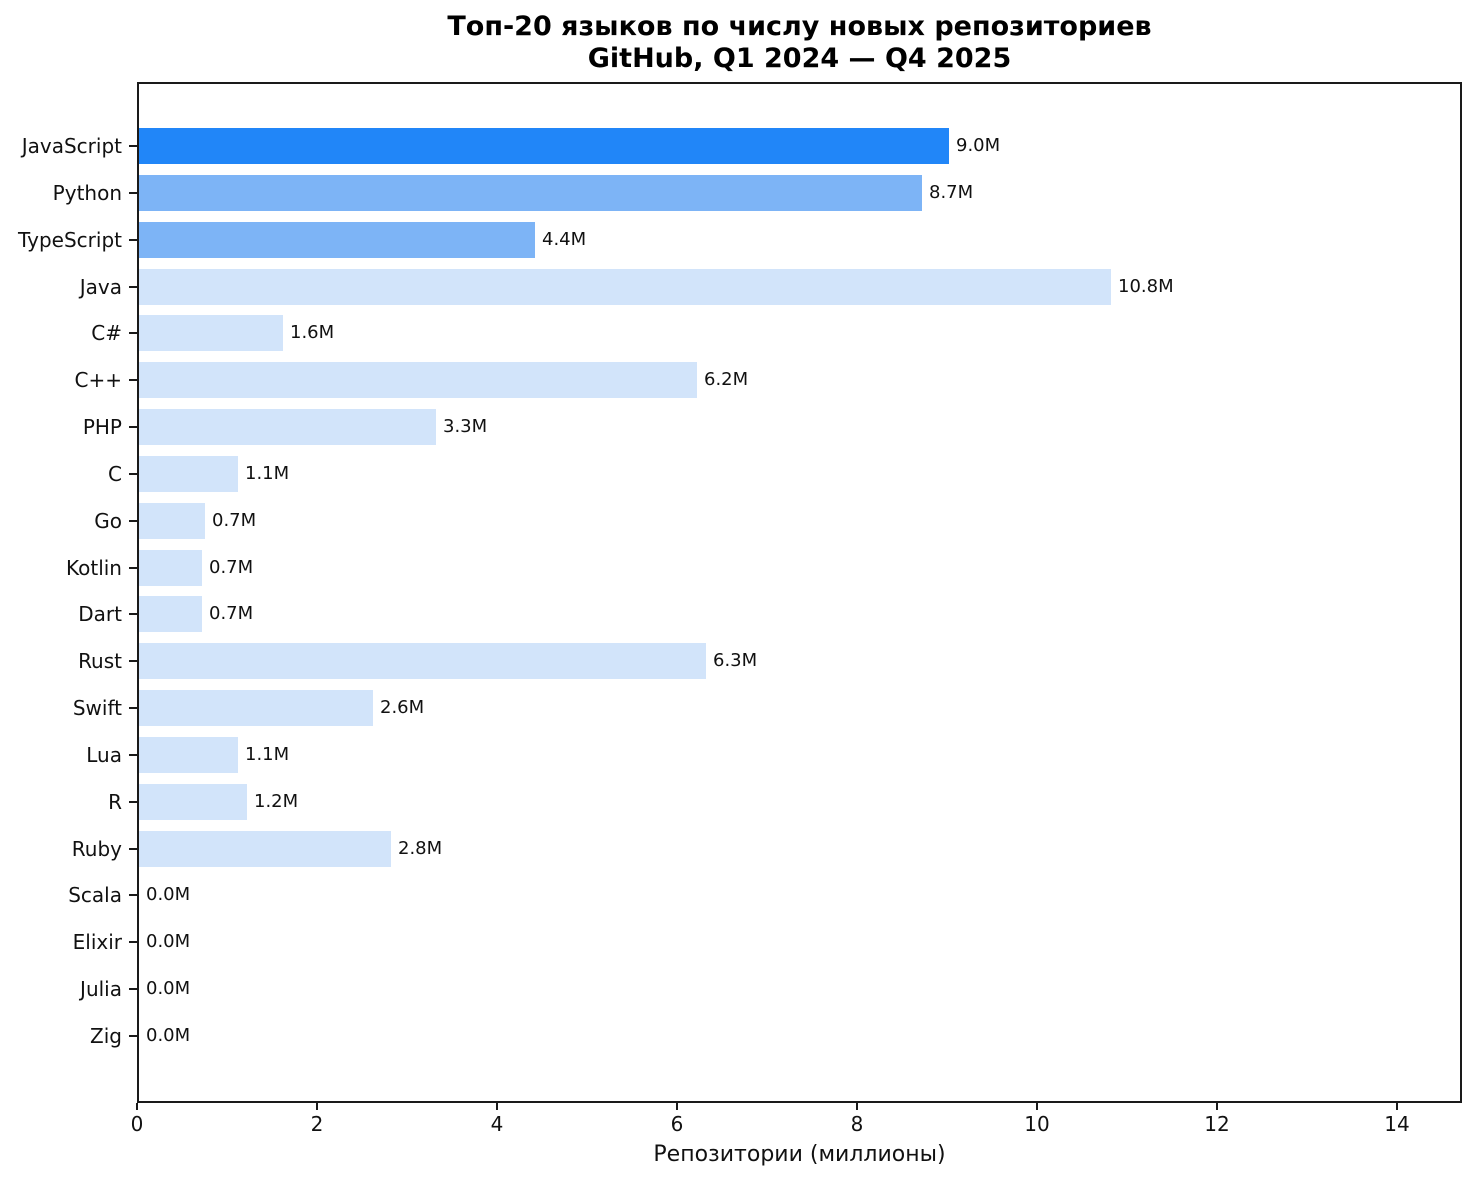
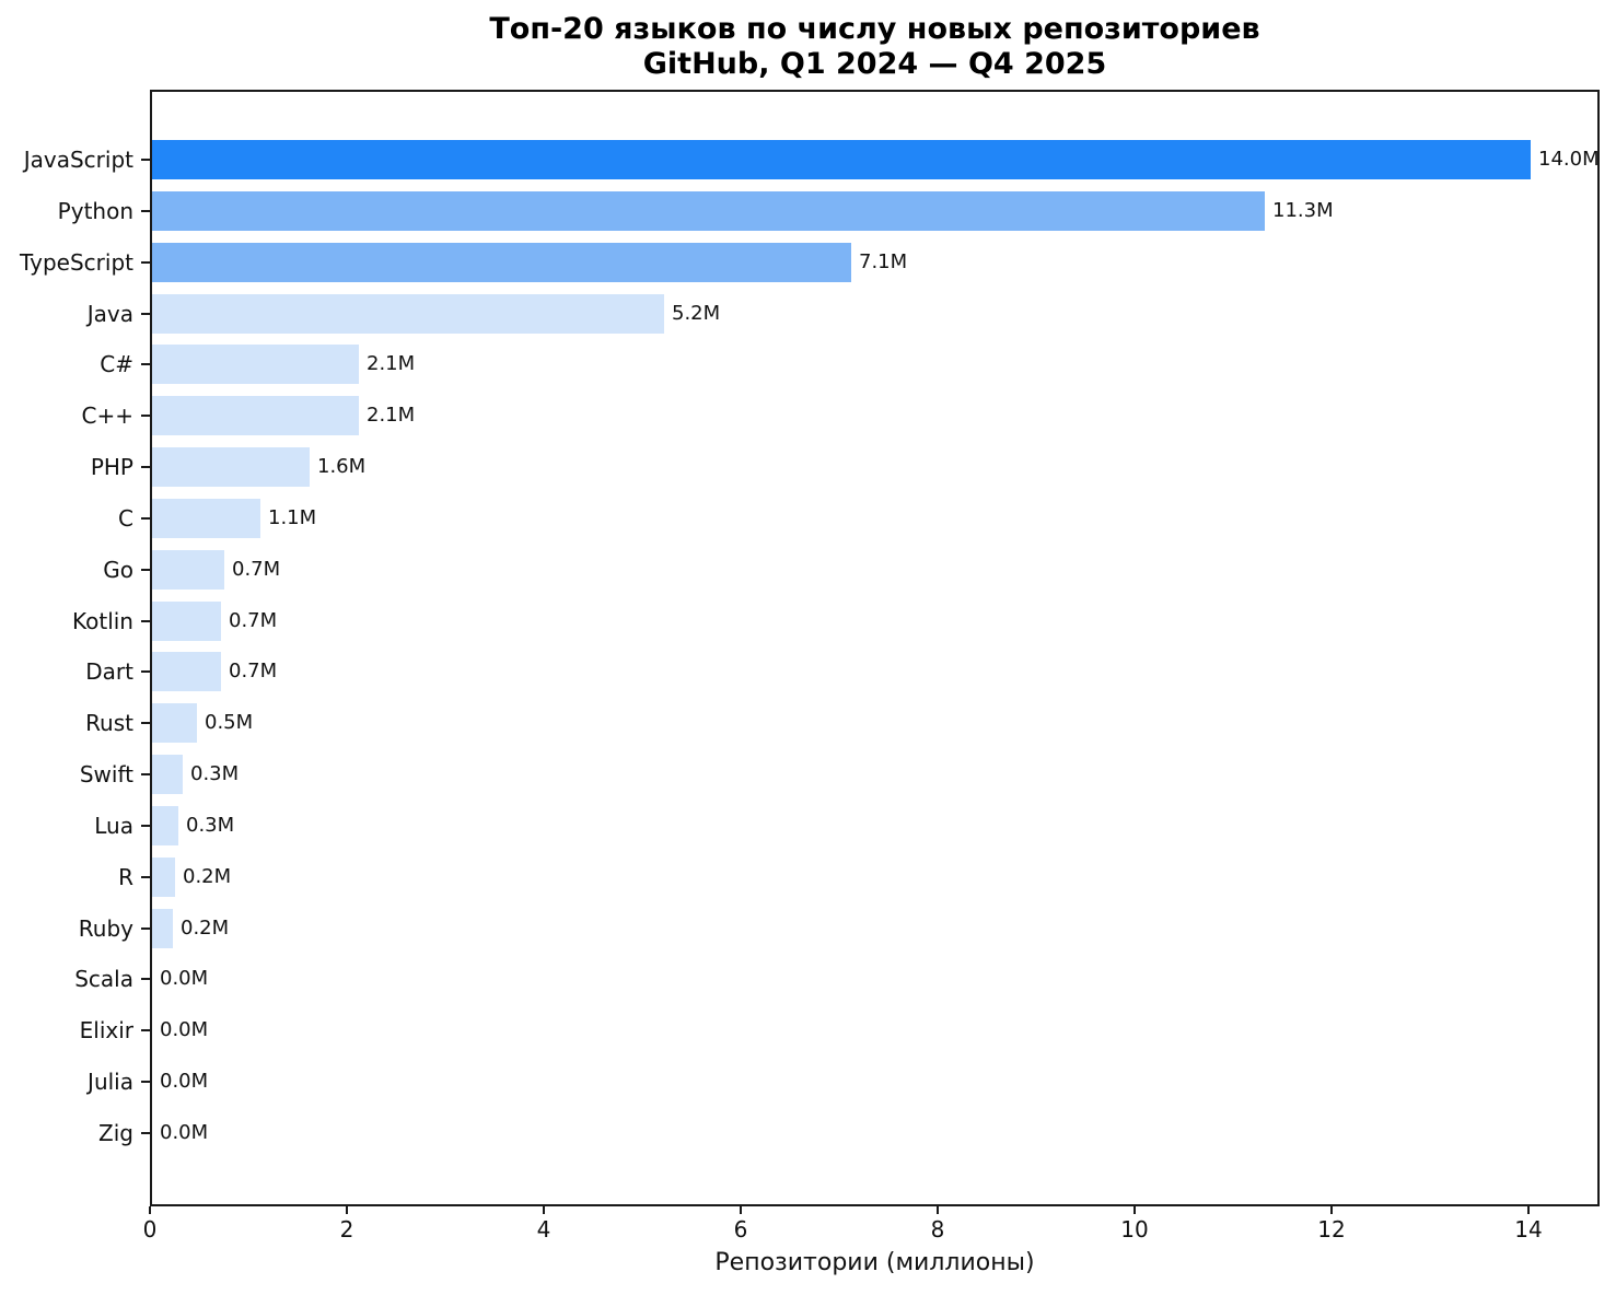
JavaScript: 9.0M -> 14.0M
Python: 8.7M -> 11.3M
TypeScript: 4.4M -> 7.1M
Java: 10.8M -> 5.2M
C#: 1.6M -> 2.1M
C++: 6.2M -> 2.1M
PHP: 3.3M -> 1.6M
Rust: 6.3M -> 0.5M
Swift: 2.6M -> 0.3M
Lua: 1.1M -> 0.3M
R: 1.2M -> 0.2M
Ruby: 2.8M -> 0.2M
